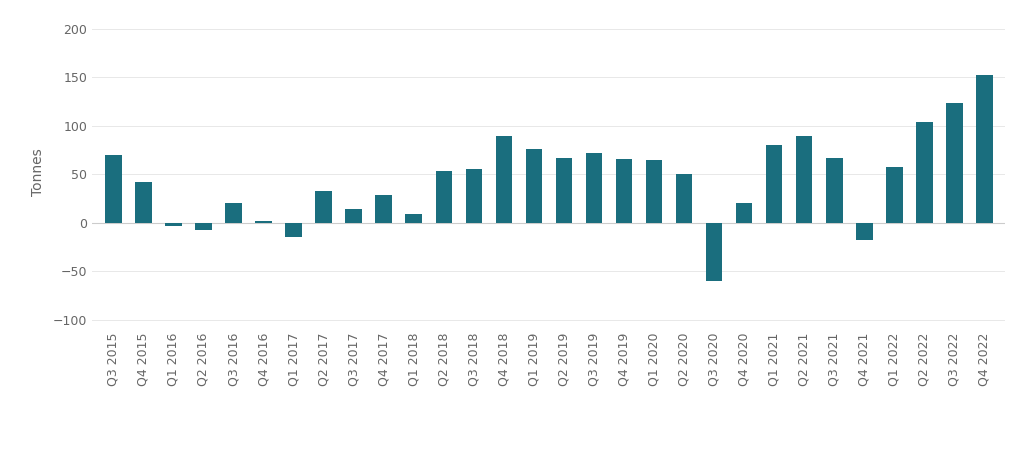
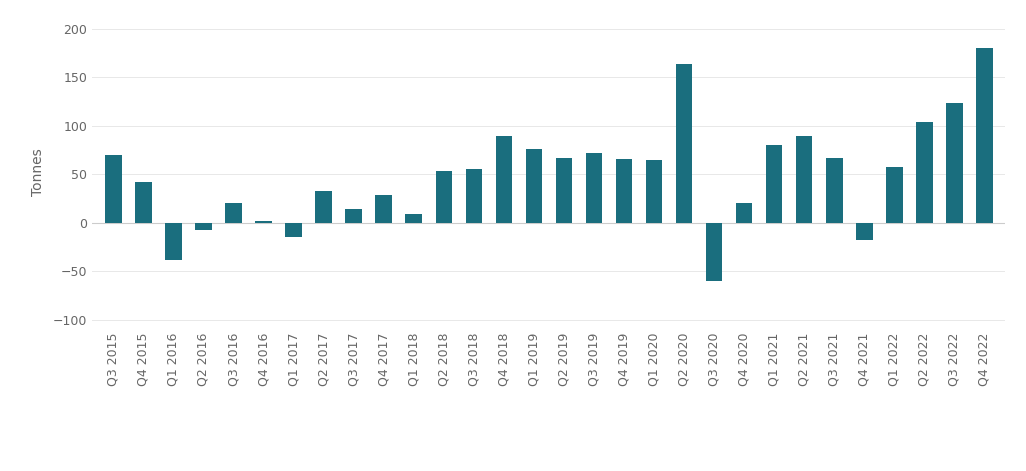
Q1 2016: -3 -> -38
Q2 2020: 50 -> 164
Q4 2022: 152 -> 180
